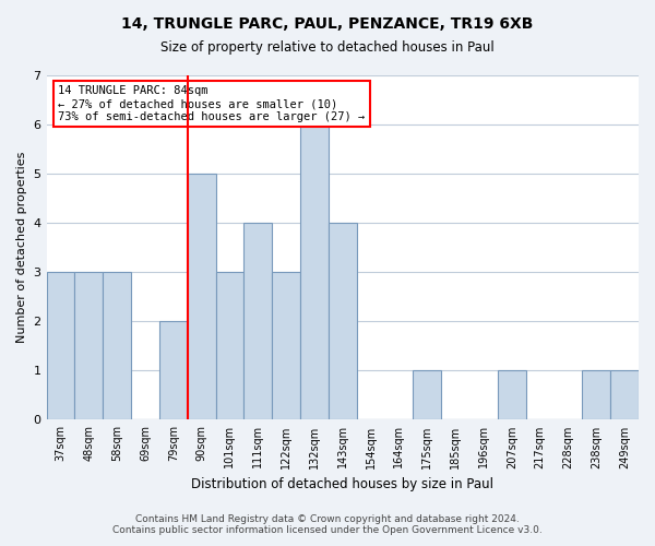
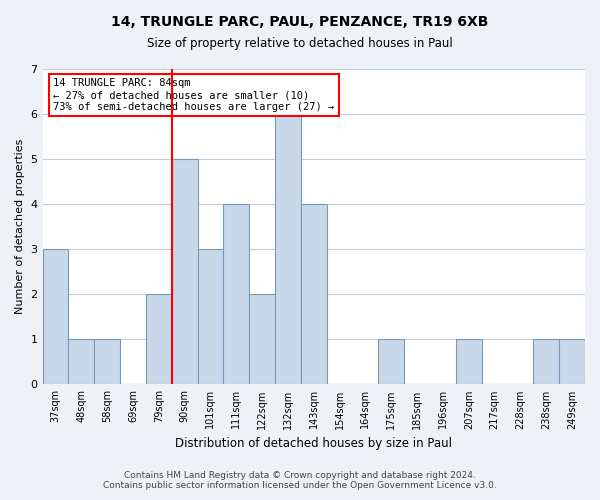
48sqm: 3 -> 1
58sqm: 3 -> 1
122sqm: 3 -> 2
